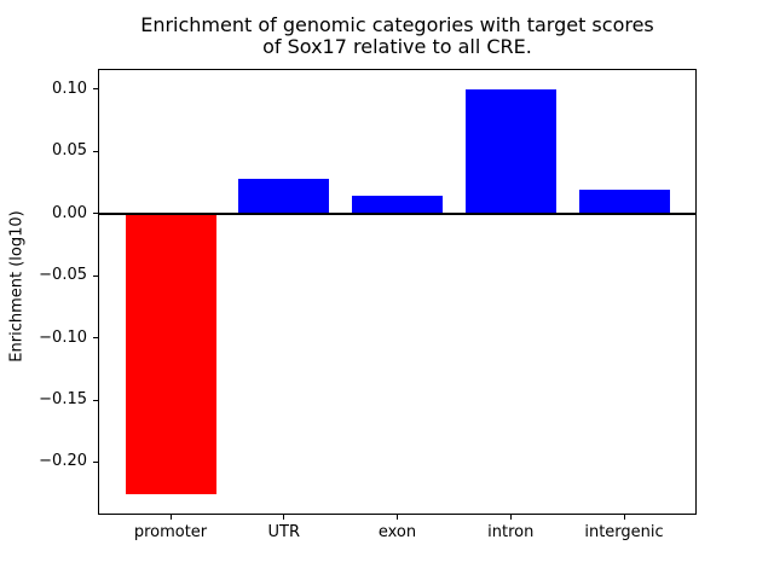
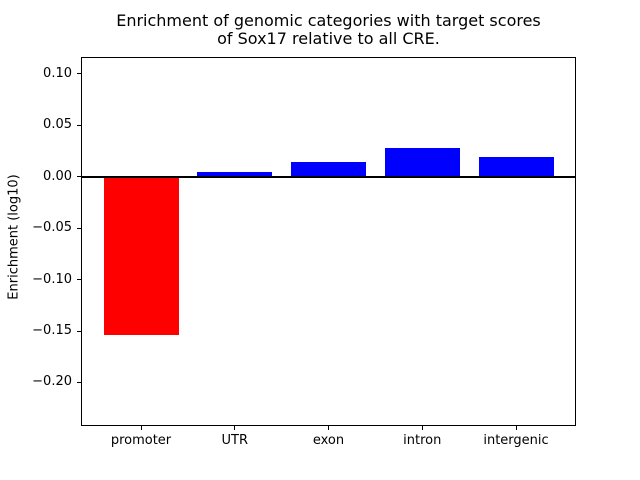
promoter: -0.226 -> -0.154
UTR: 0.028 -> 0.005
intron: 0.100 -> 0.028
